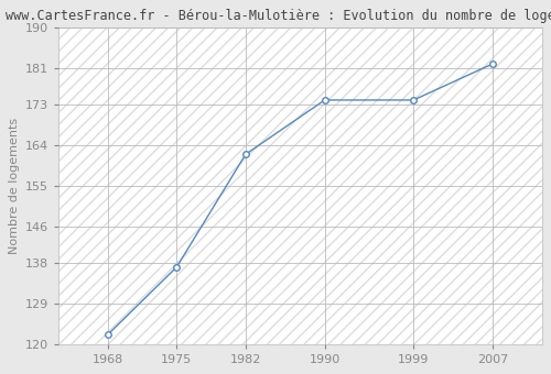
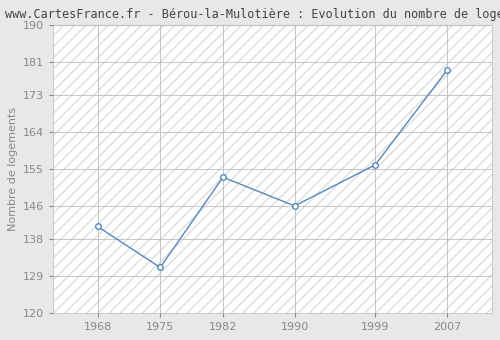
1968: 122 -> 141
1975: 137 -> 131
1982: 162 -> 153
1990: 174 -> 146
1999: 174 -> 156
2007: 182 -> 179
